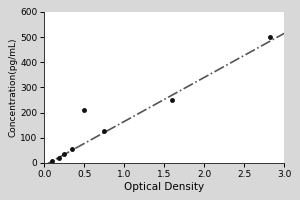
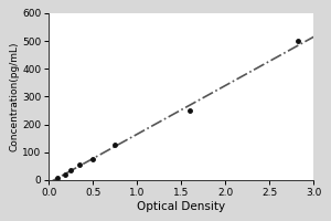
0.5: 210 -> 75
